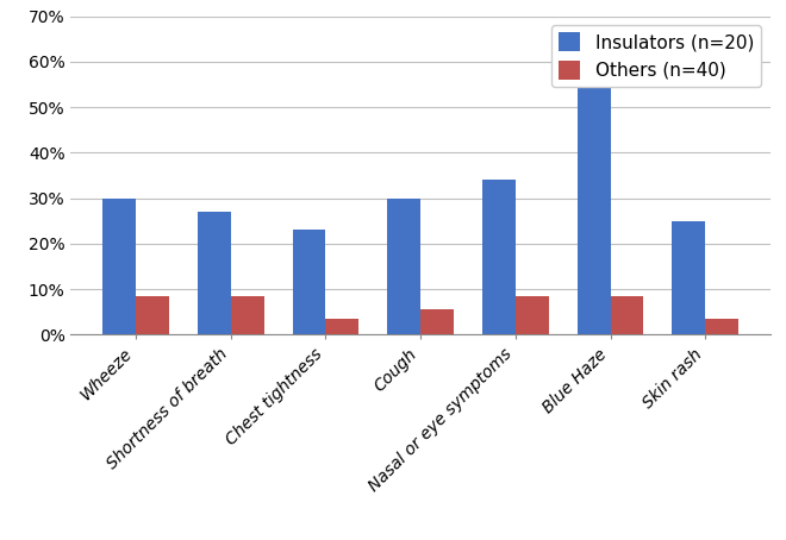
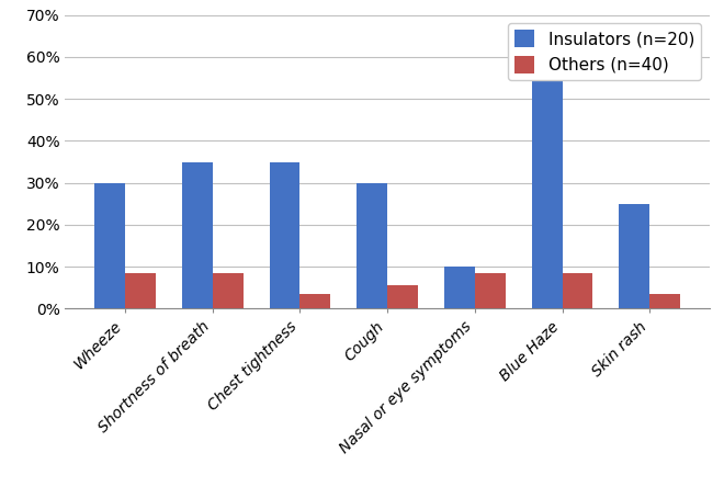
Insulators (n=20)/Shortness of breath: 27% -> 35%
Insulators (n=20)/Chest tightness: 23% -> 35%
Insulators (n=20)/Nasal or eye symptoms: 34% -> 10%
